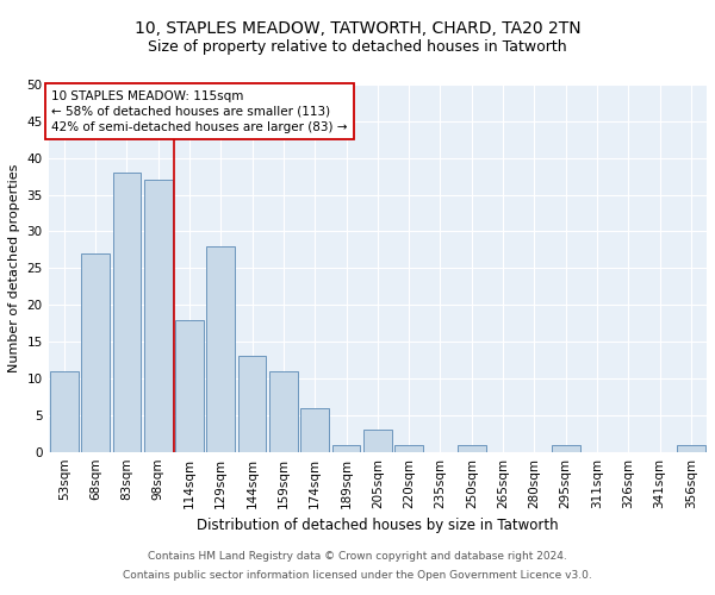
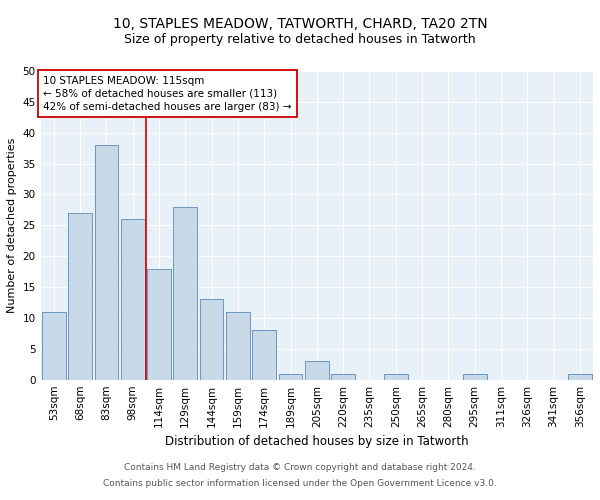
98sqm: 37 -> 26
174sqm: 6 -> 8
